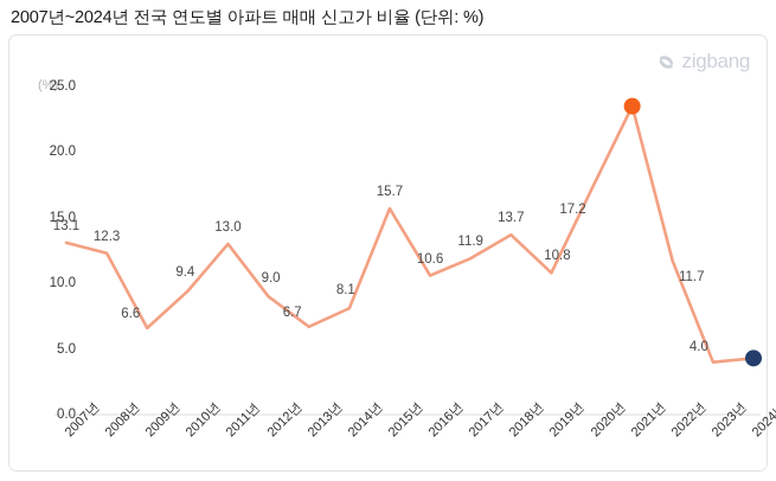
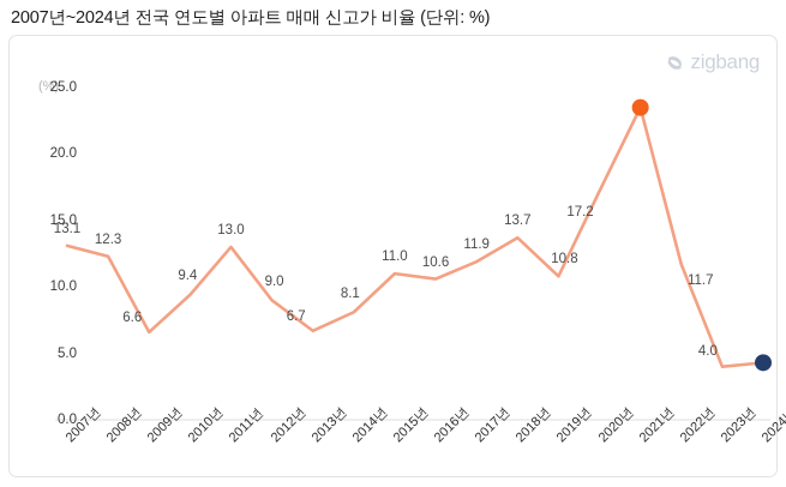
2015년: 15.7 -> 11.0
